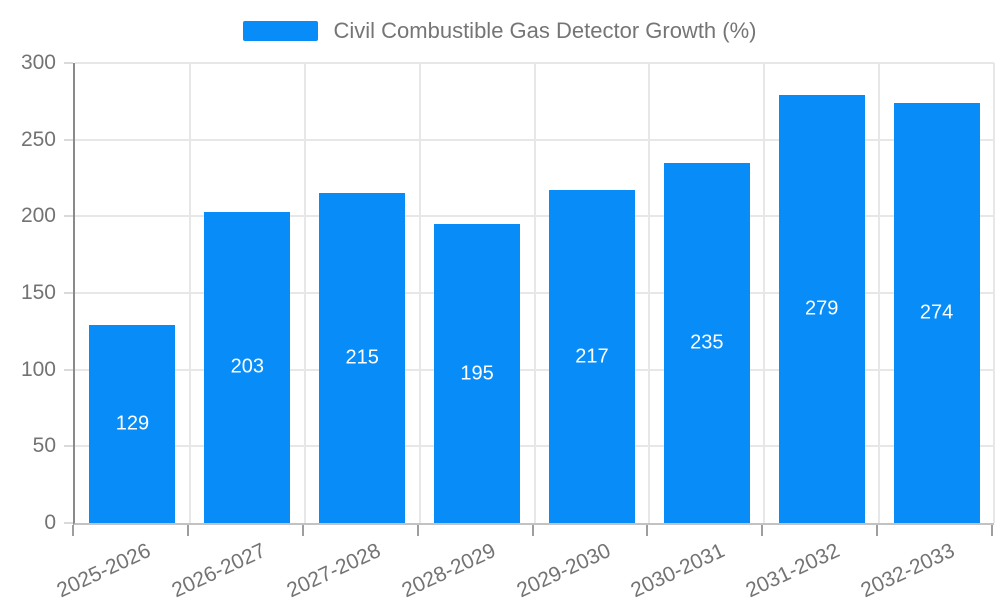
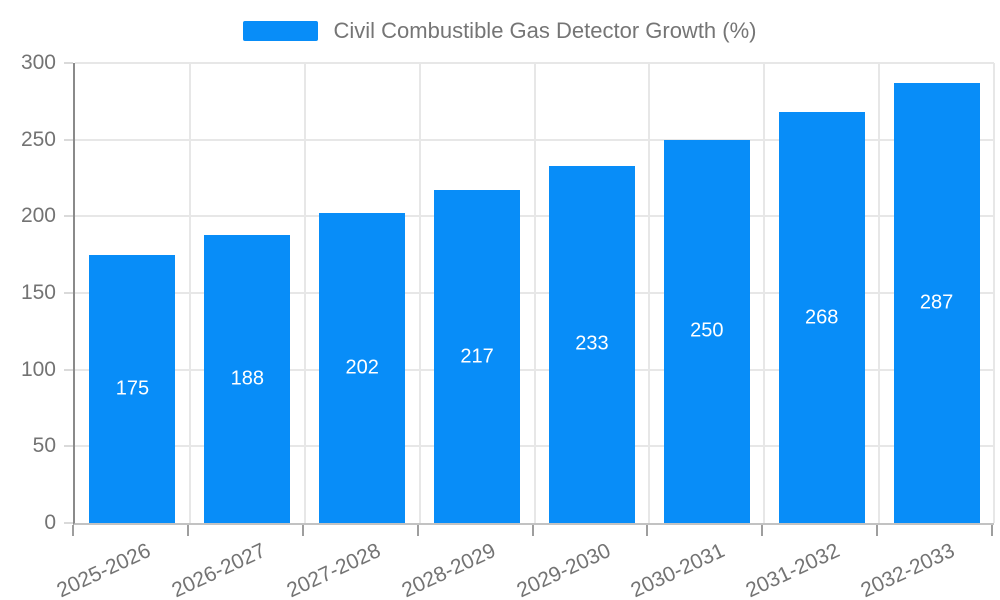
2025-2026: 129 -> 175
2026-2027: 203 -> 188
2027-2028: 215 -> 202
2028-2029: 195 -> 217
2029-2030: 217 -> 233
2030-2031: 235 -> 250
2031-2032: 279 -> 268
2032-2033: 274 -> 287
